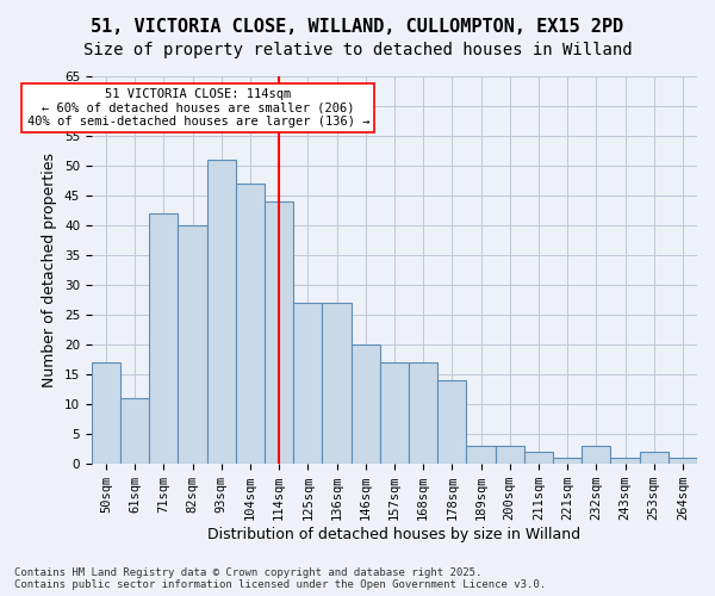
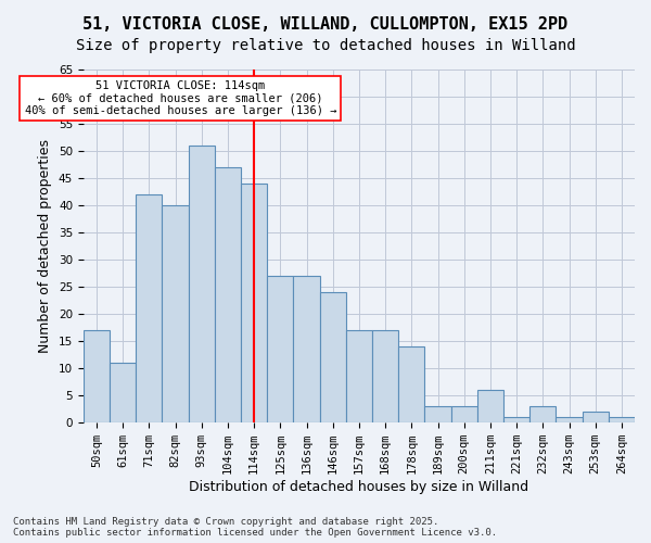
146sqm: 20 -> 24
211sqm: 2 -> 6
